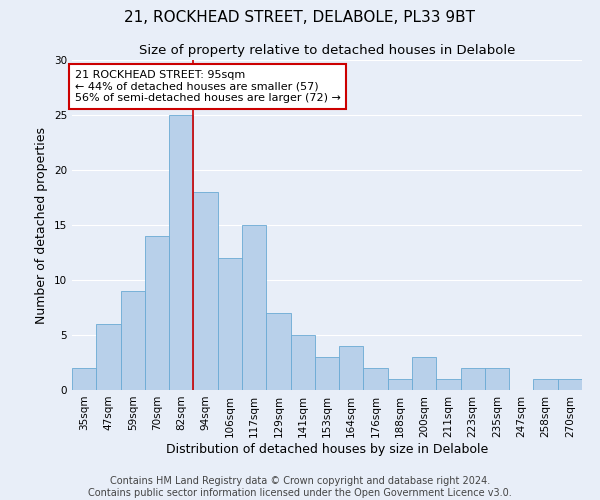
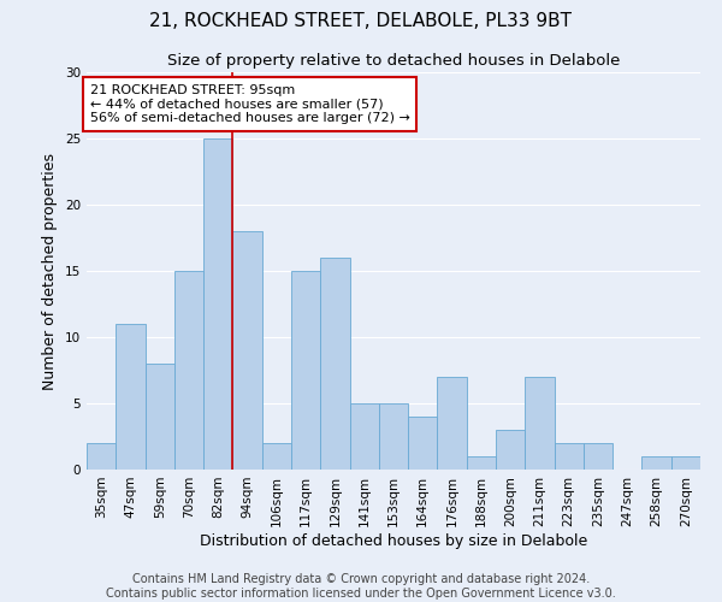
47sqm: 6 -> 11
59sqm: 9 -> 8
70sqm: 14 -> 15
106sqm: 12 -> 2
129sqm: 7 -> 16
153sqm: 3 -> 5
176sqm: 2 -> 7
211sqm: 1 -> 7
